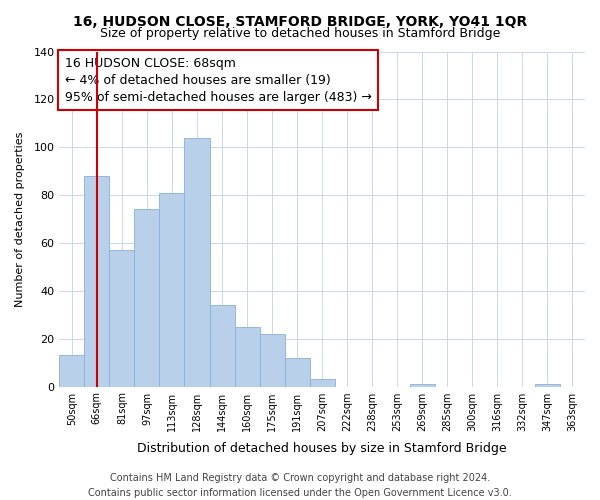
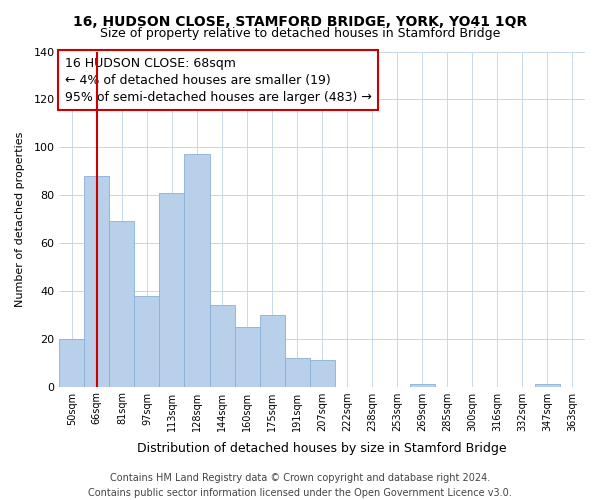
50sqm: 13 -> 20
81sqm: 57 -> 69
97sqm: 74 -> 38
128sqm: 104 -> 97
175sqm: 22 -> 30
207sqm: 3 -> 11
